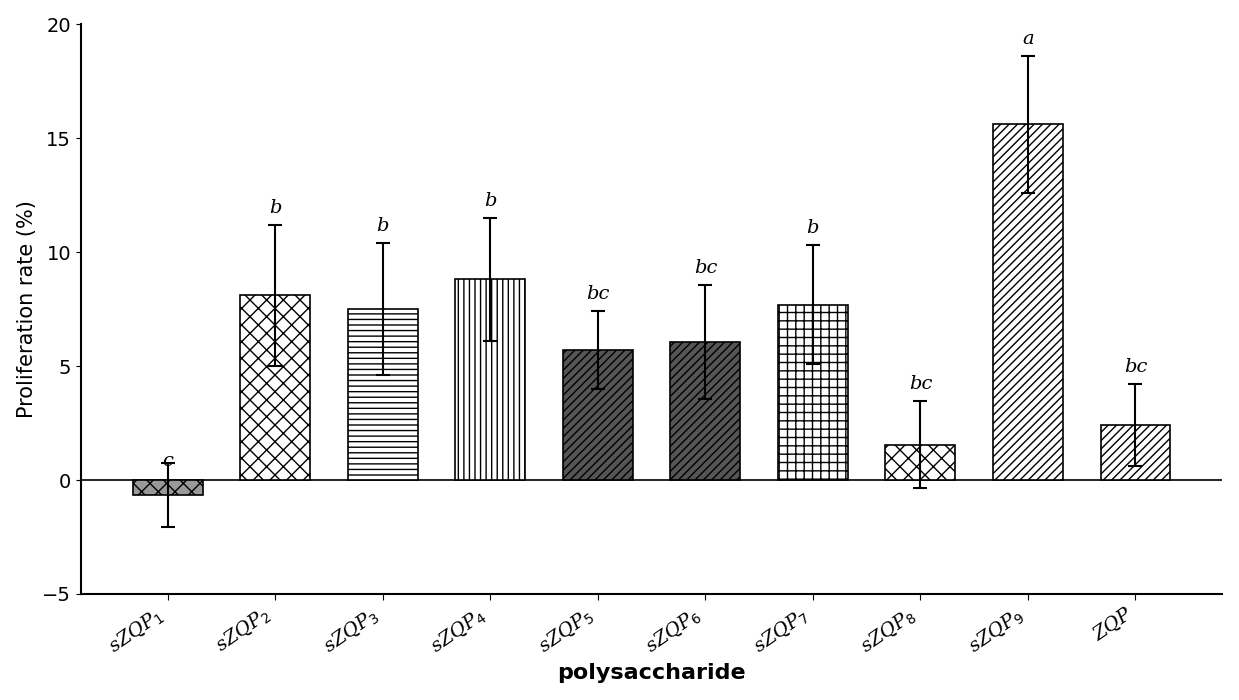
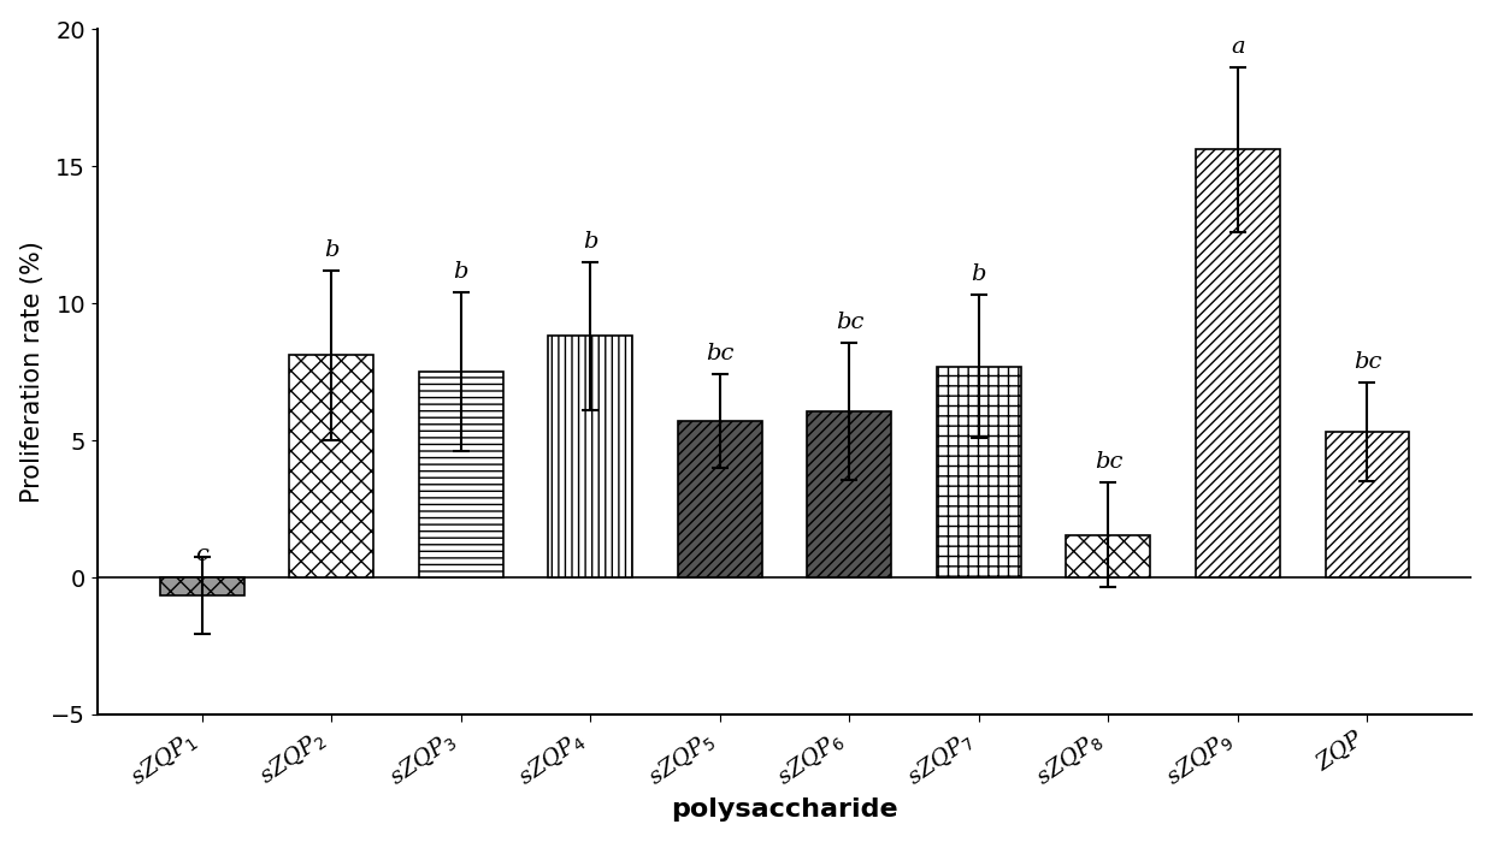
ZQP: 2.40 -> 5.30
